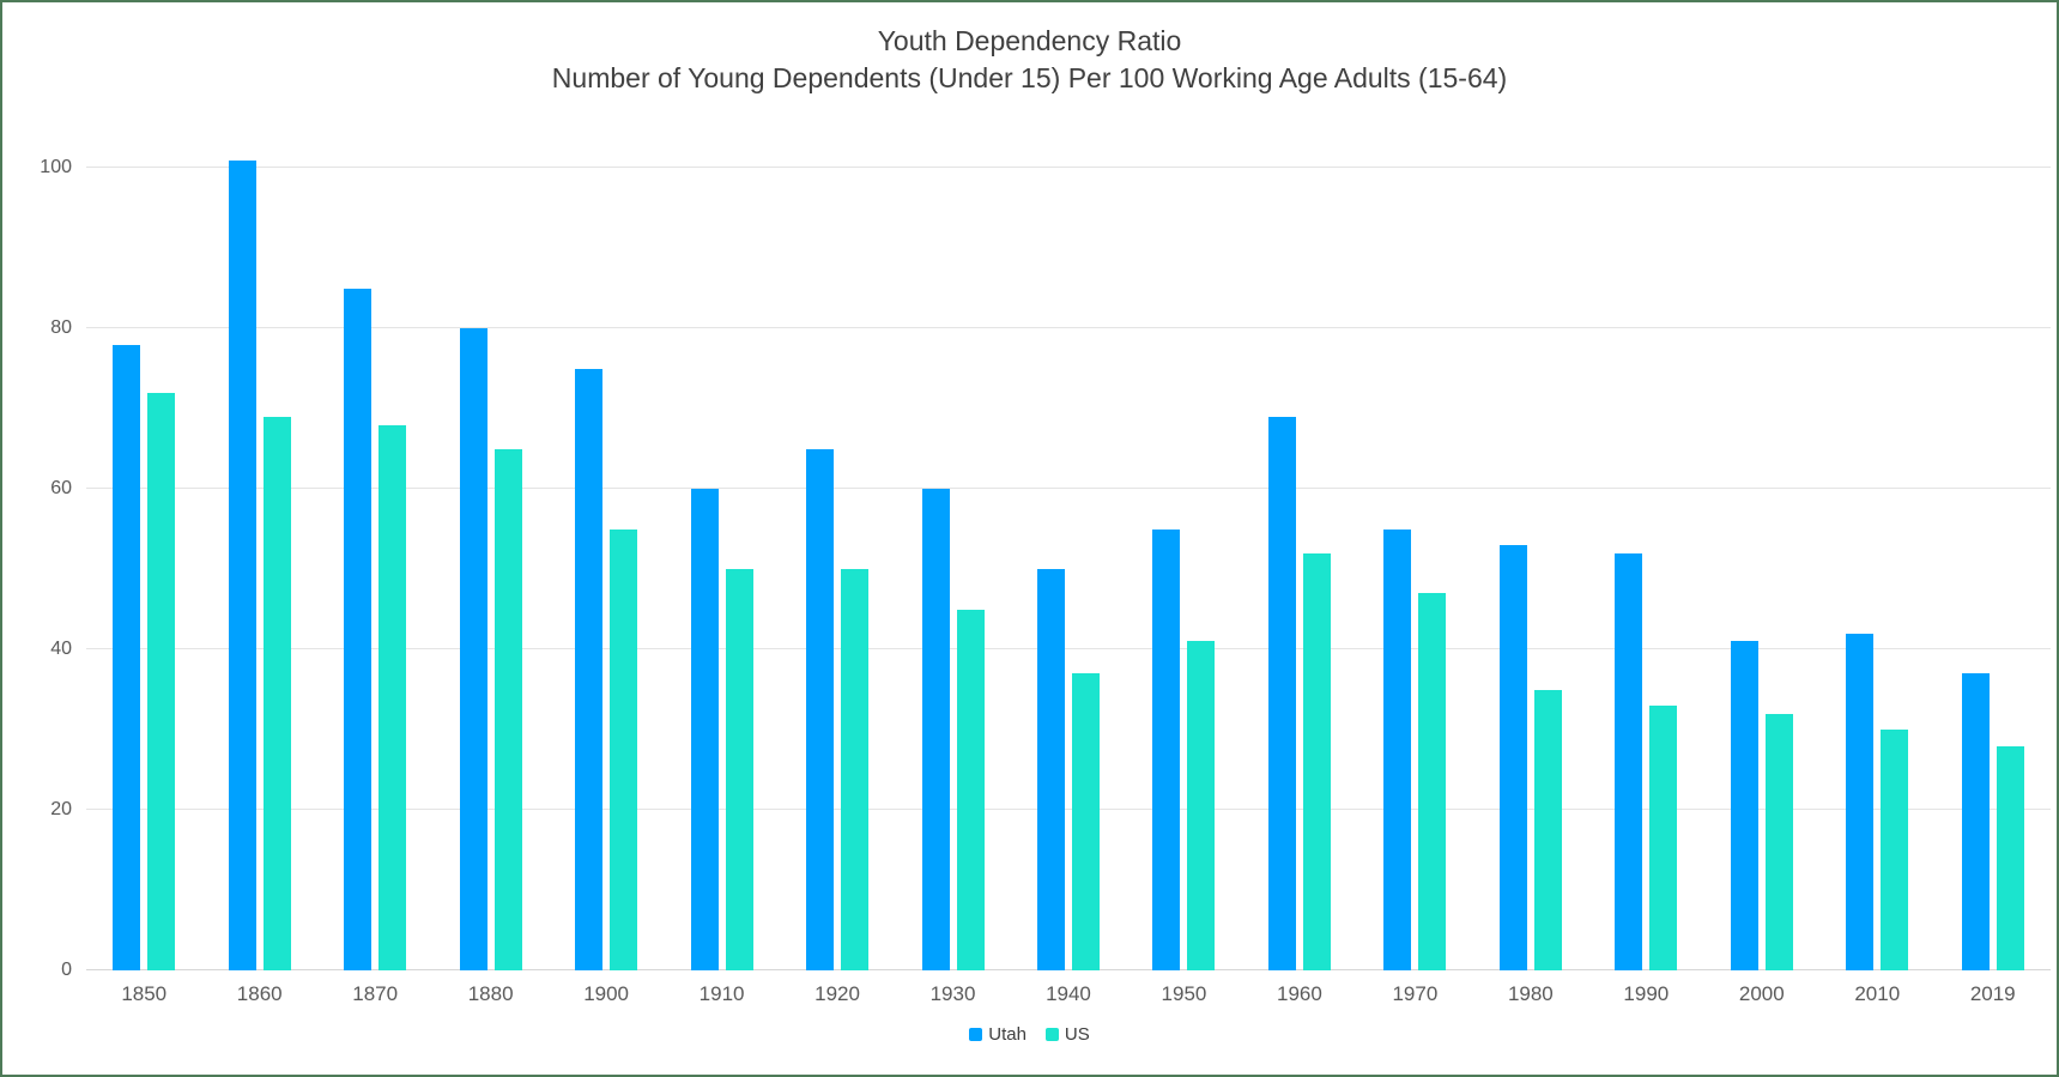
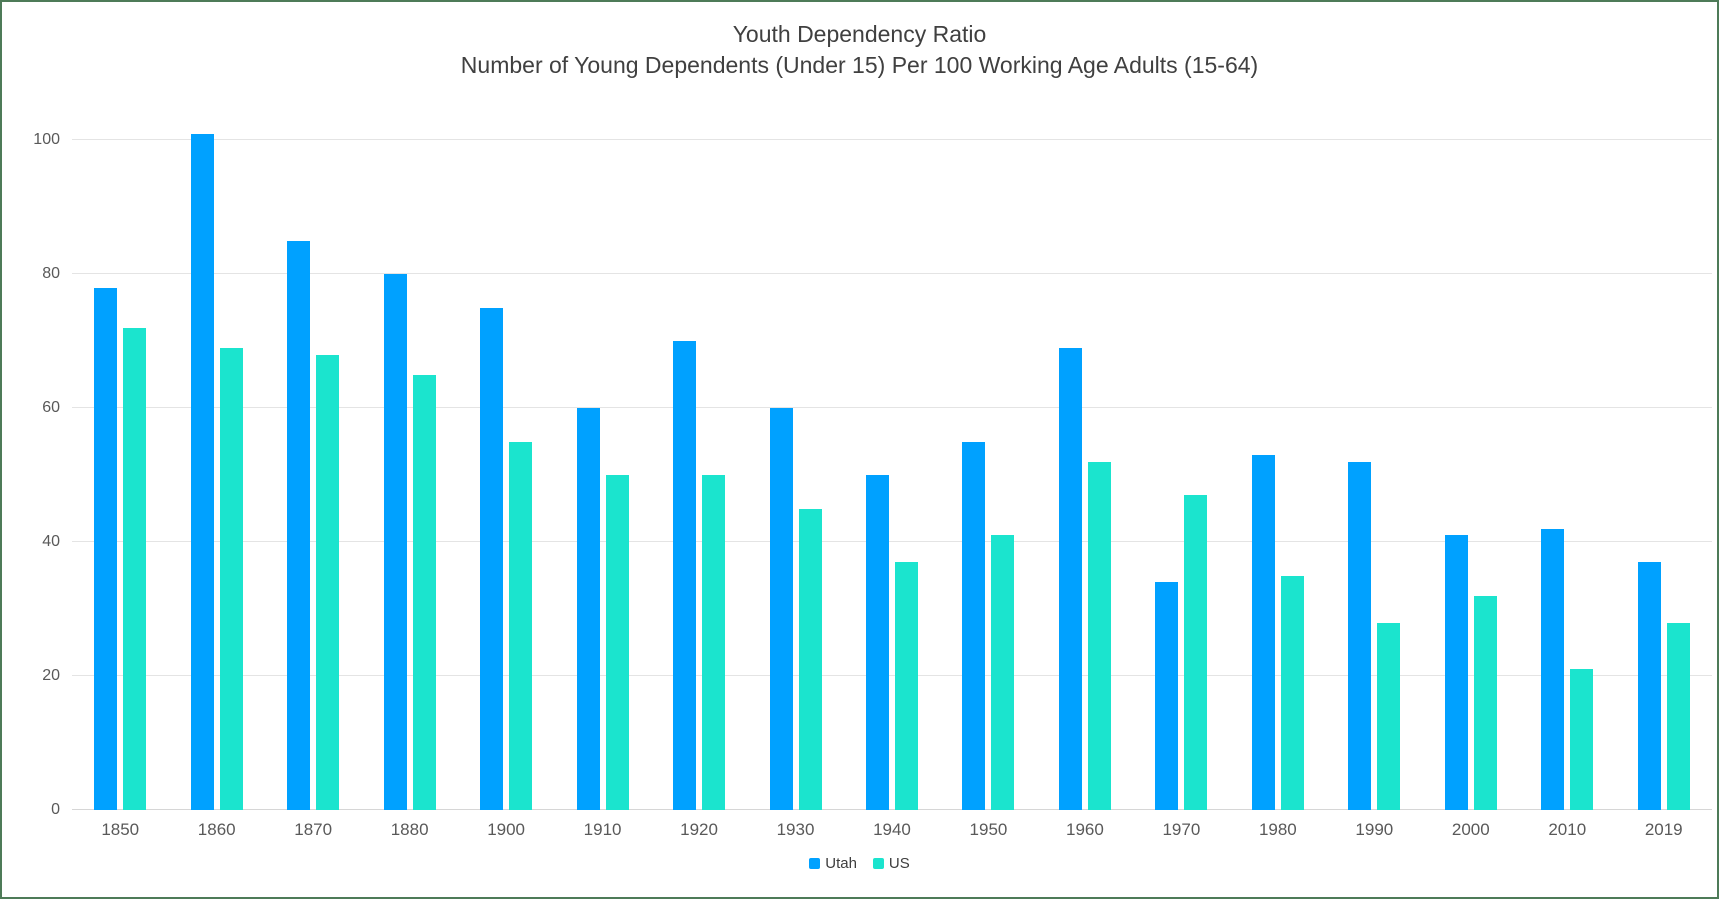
Utah/1920: 65 -> 70
Utah/1970: 55 -> 34
US/1990: 33 -> 28
US/2010: 30 -> 21
